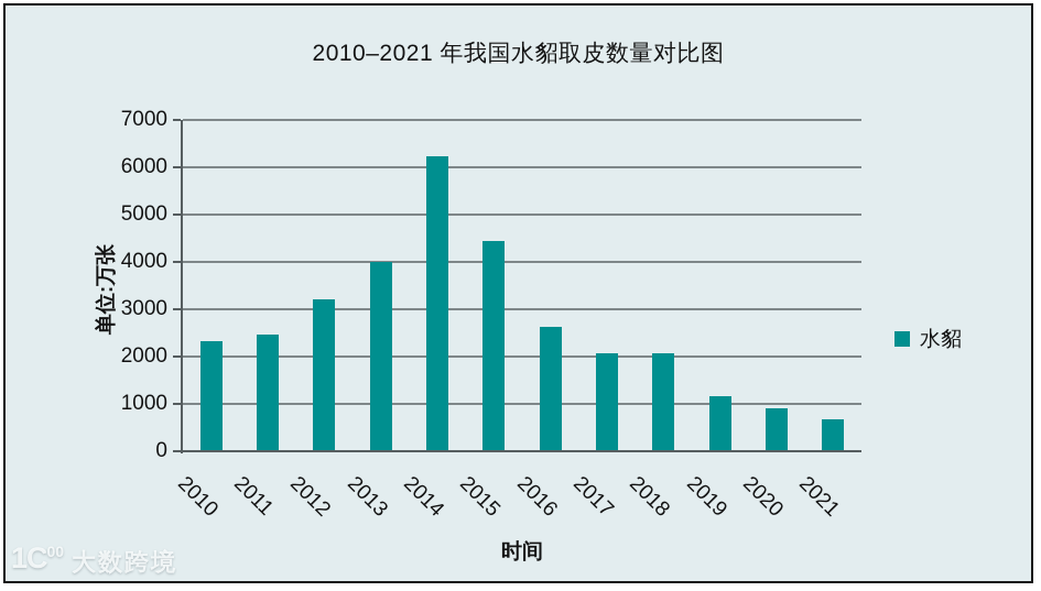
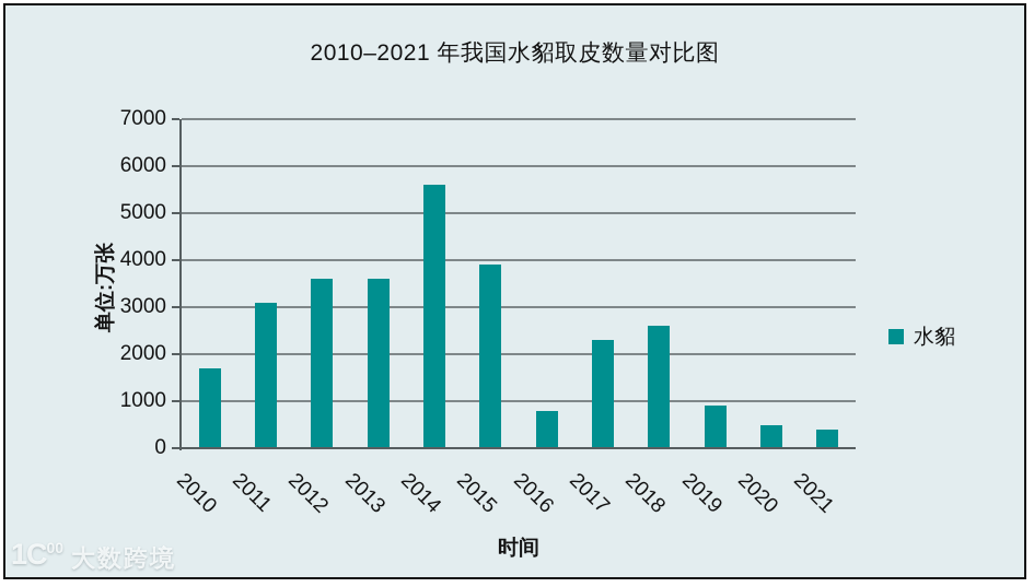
2010: 2300 -> 1700
2011: 2500 -> 3100
2012: 3200 -> 3600
2013: 4000 -> 3600
2014: 6200 -> 5600
2015: 4400 -> 3900
2016: 2600 -> 800
2017: 2100 -> 2300
2018: 2100 -> 2600
2019: 1200 -> 900
2020: 900 -> 500
2021: 700 -> 400
